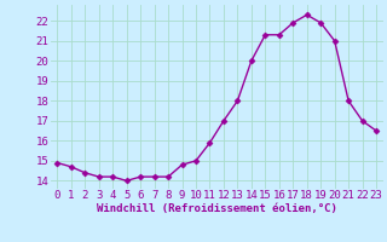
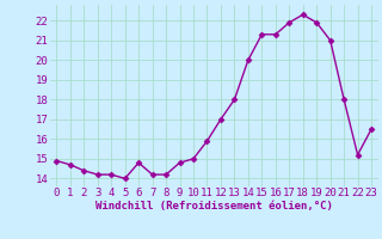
6: 14.2 -> 14.8
22: 17.0 -> 15.2
